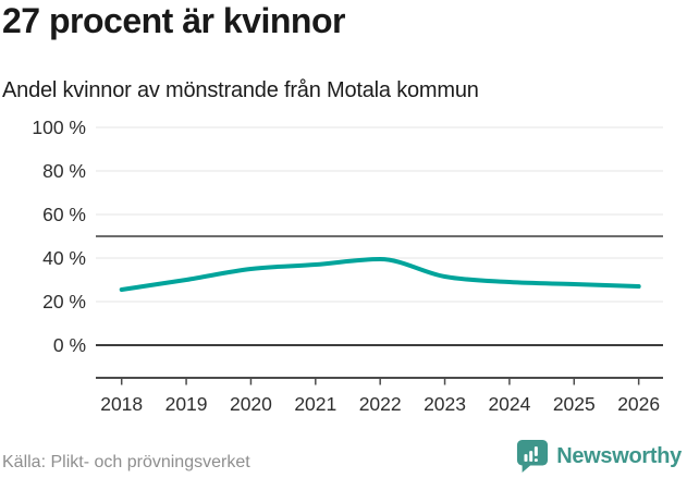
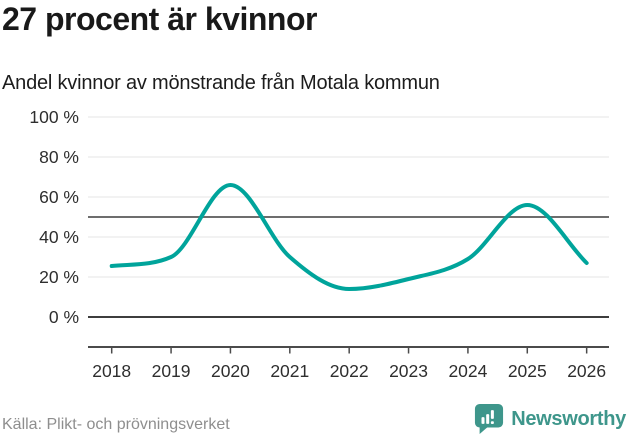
2020: 35% -> 66%
2021: 37% -> 30%
2022: 40% -> 14%
2023: 32% -> 19%
2025: 28% -> 56%
